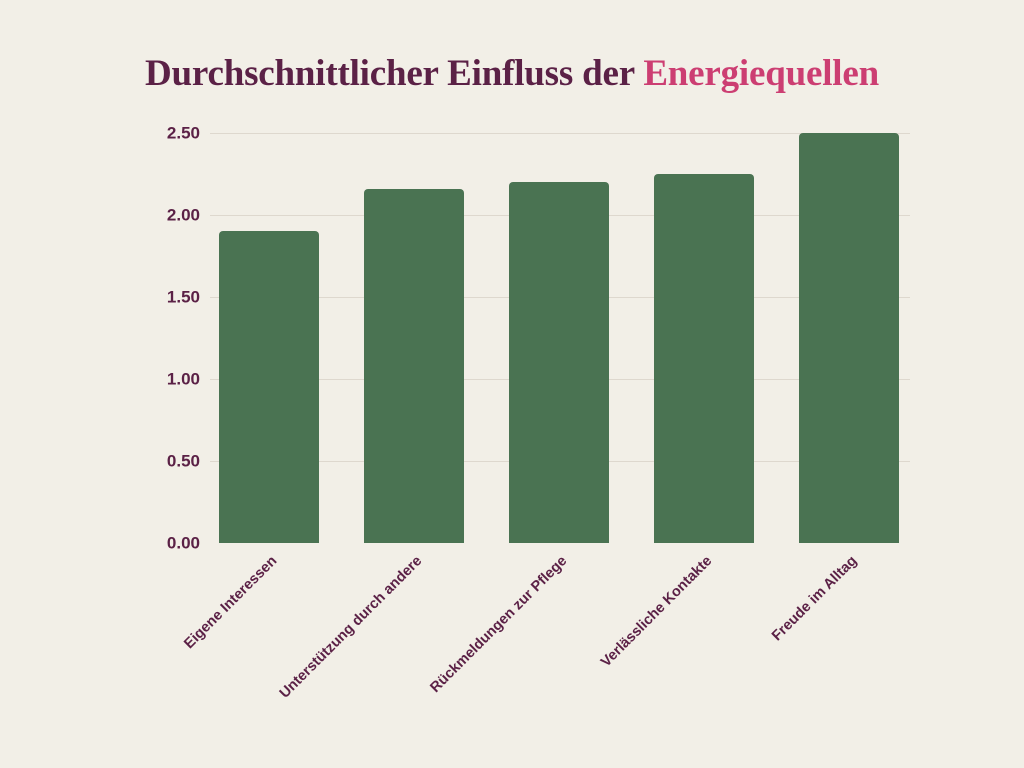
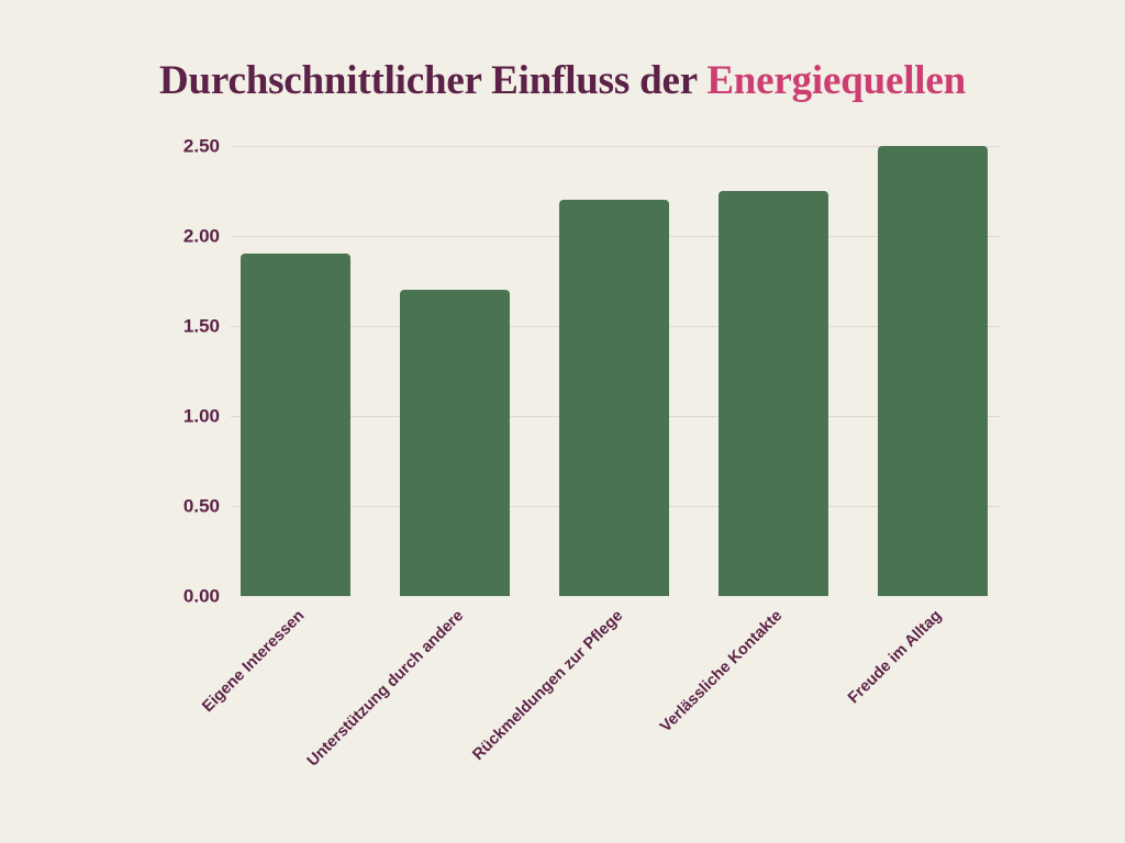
Unterstützung durch andere: 2.16 -> 1.70
